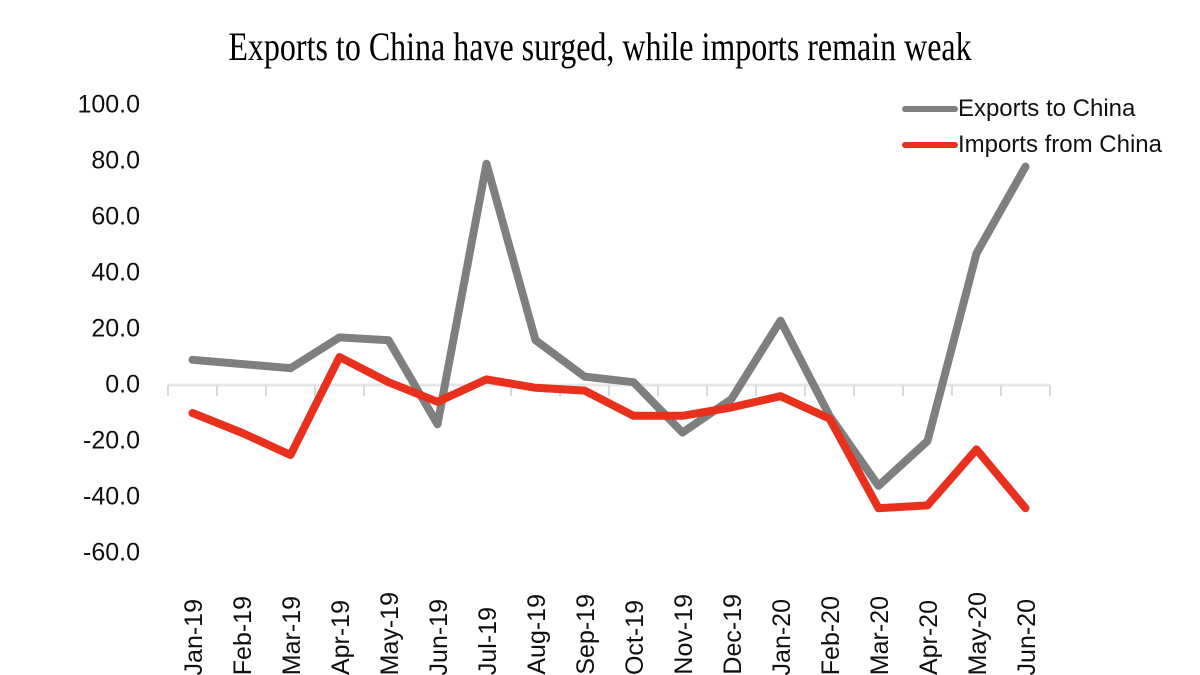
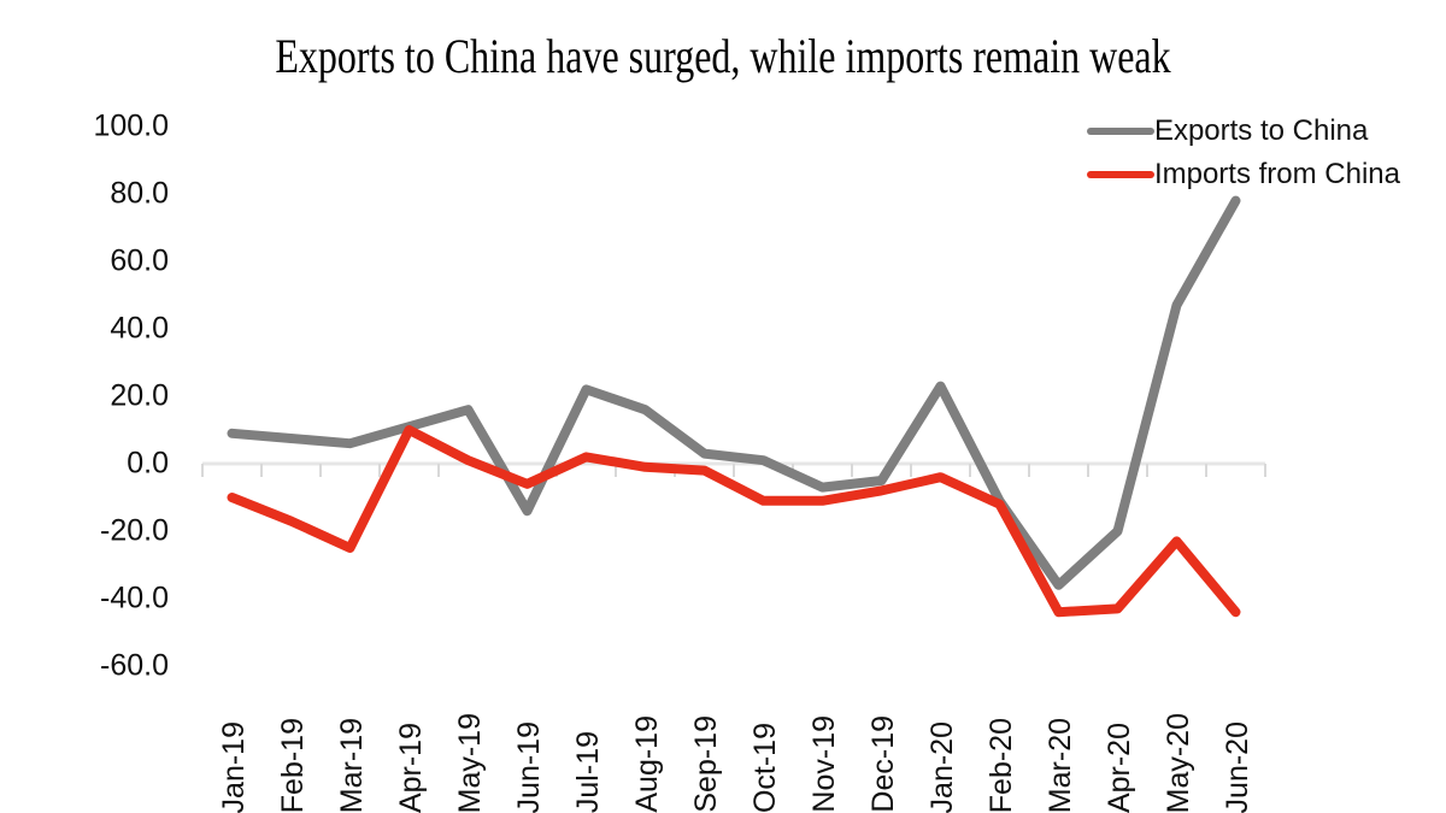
Exports to China/Apr-19: 17 -> 11
Exports to China/Jul-19: 79 -> 22
Exports to China/Nov-19: -17 -> -7
